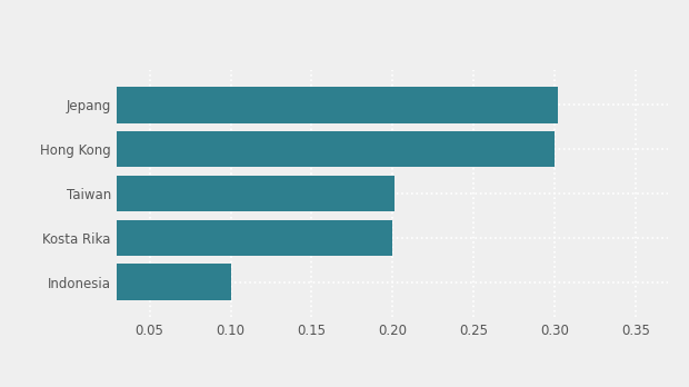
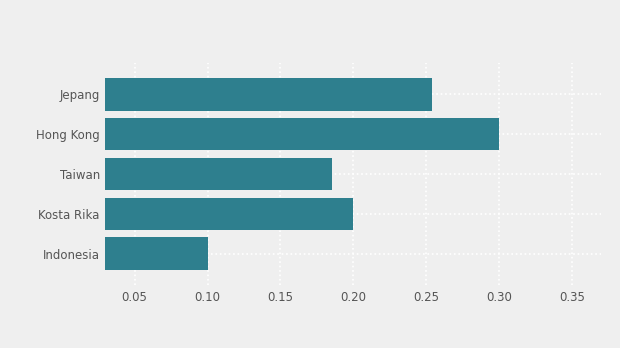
Jepang: 0.302 -> 0.254
Taiwan: 0.201 -> 0.185
